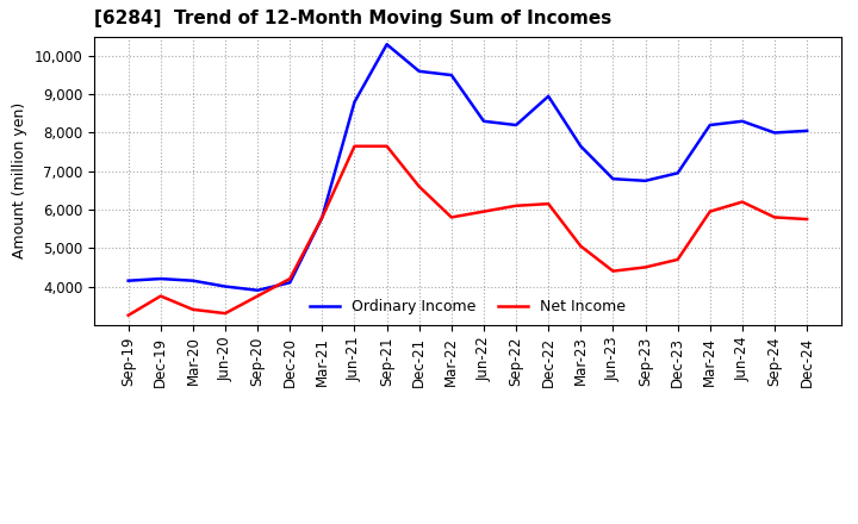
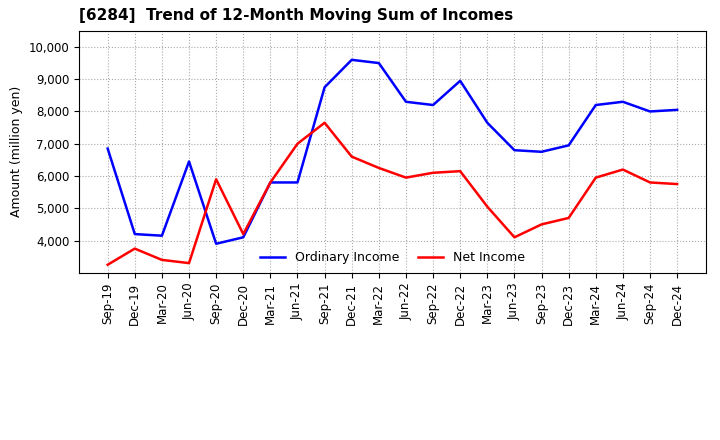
Ordinary Income/Sep-19: 4,150 -> 6,850
Ordinary Income/Jun-20: 4,000 -> 6,450
Net Income/Sep-20: 3,750 -> 5,900
Ordinary Income/Jun-21: 8,800 -> 5,800
Net Income/Jun-21: 7,650 -> 7,000
Ordinary Income/Sep-21: 10,300 -> 8,750
Net Income/Mar-22: 5,800 -> 6,250
Net Income/Jun-23: 4,400 -> 4,100
